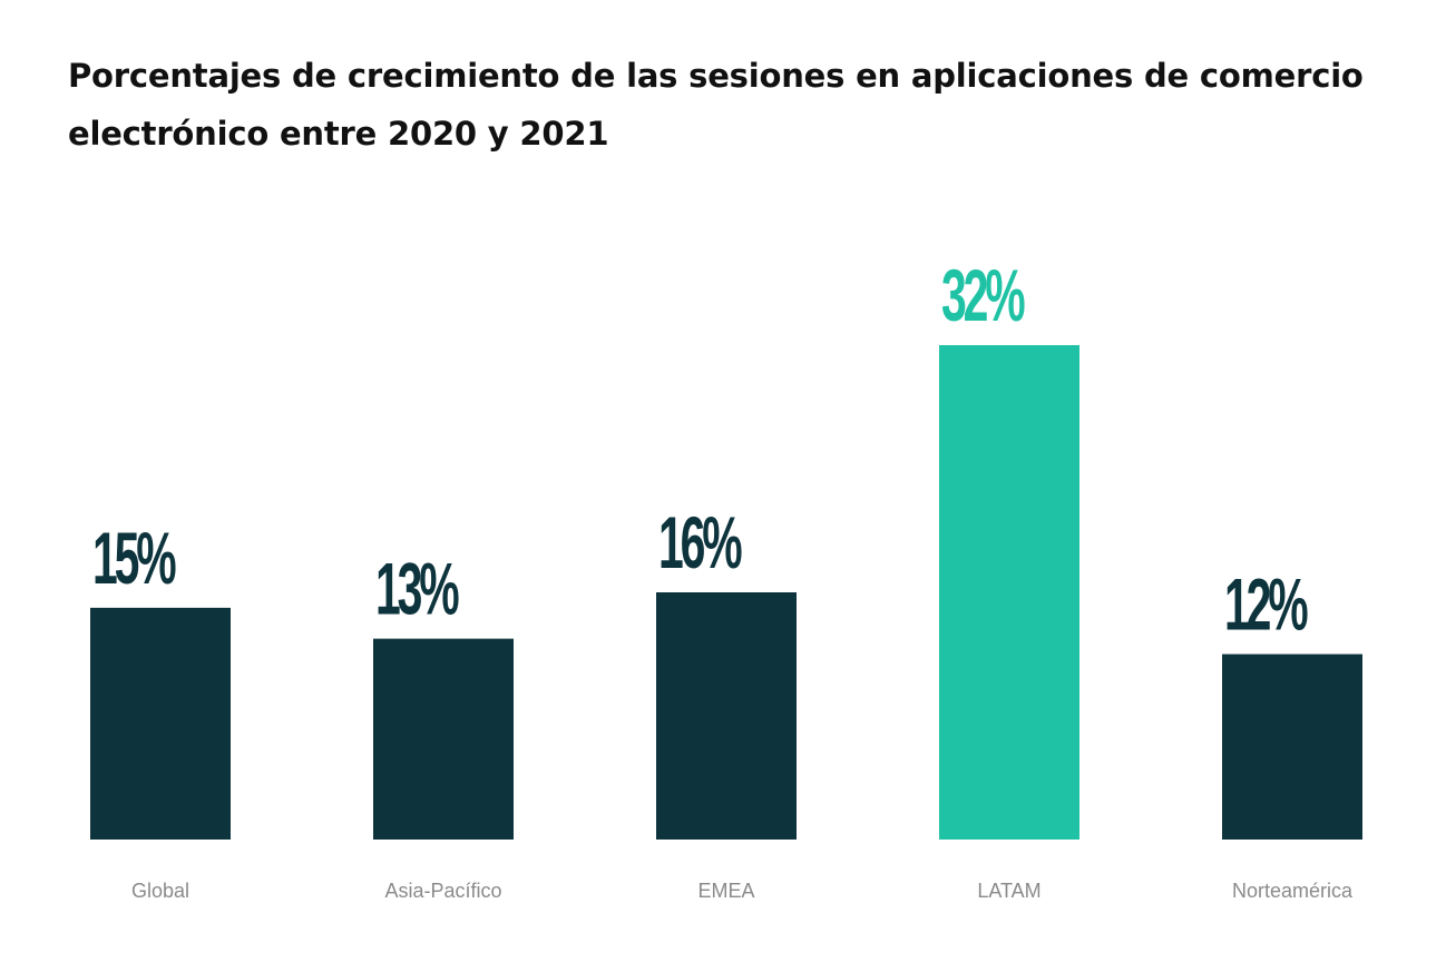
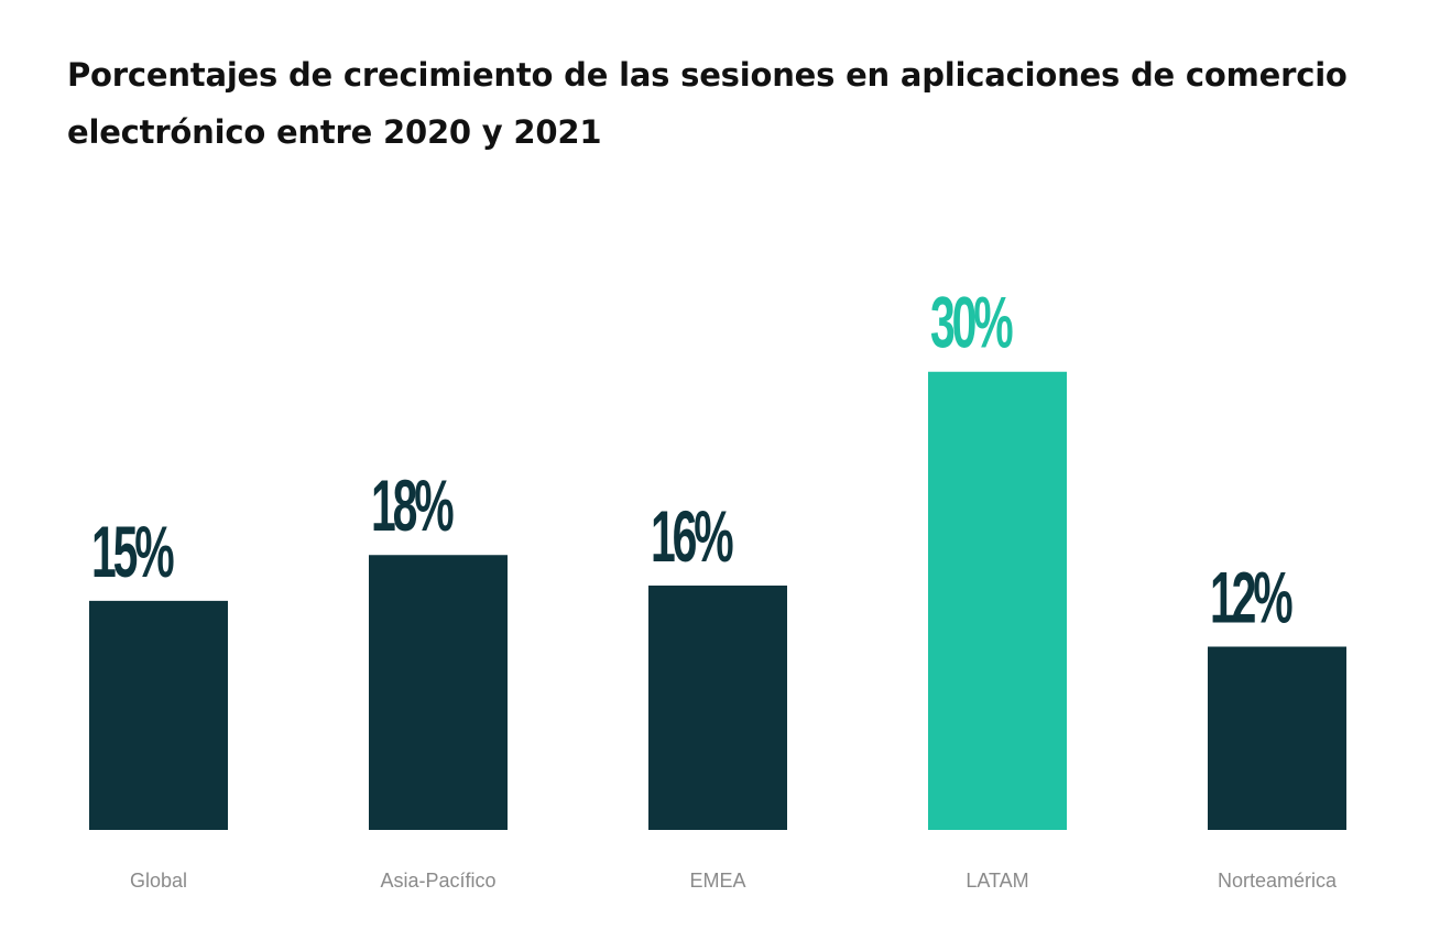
Asia-Pacífico: 13% -> 18%
LATAM: 32% -> 30%
